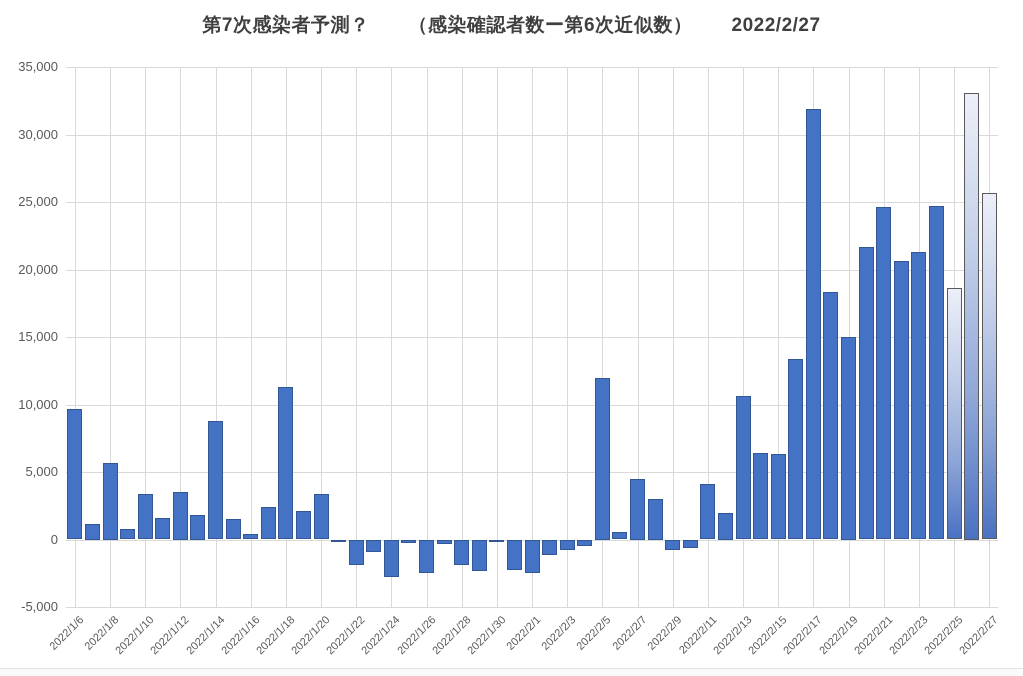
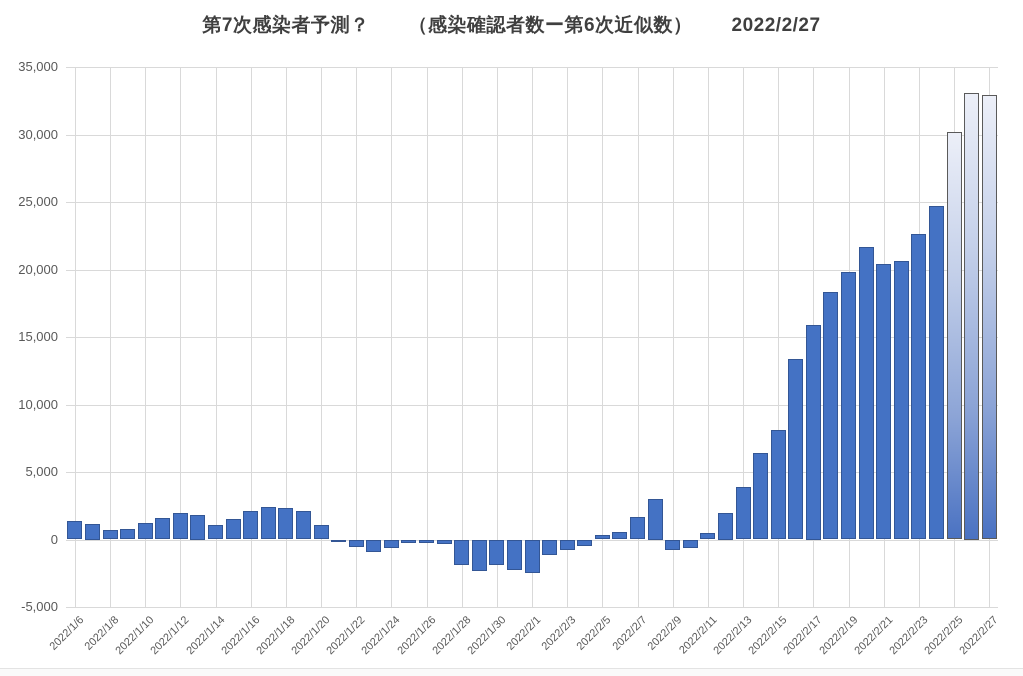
2022/1/6: 9700 -> 1400
2022/1/8: 5700 -> 700
2022/1/10: 3400 -> 1200
2022/1/12: 3500 -> 2000
2022/1/14: 8800 -> 1100
2022/1/16: 400 -> 2100
2022/1/18: 11300 -> 2300
2022/1/20: 3400 -> 1000
2022/1/22: -1900 -> -600
2022/1/24: -2800 -> -600
2022/1/26: -2500 -> -300
2022/1/30: -200 -> -1800
2022/2/5: 12000 -> 400
2022/2/7: 4500 -> 1700
2022/2/11: 4100 -> 400
2022/2/13: 10600 -> 3900
2022/2/15: 6300 -> 8100
2022/2/17: 31900 -> 15900
2022/2/19: 15000 -> 19800
2022/2/21: 24600 -> 20400
2022/2/23: 21300 -> 22600
2022/2/25: 18600 -> 30200
2022/2/27: 25700 -> 32900
